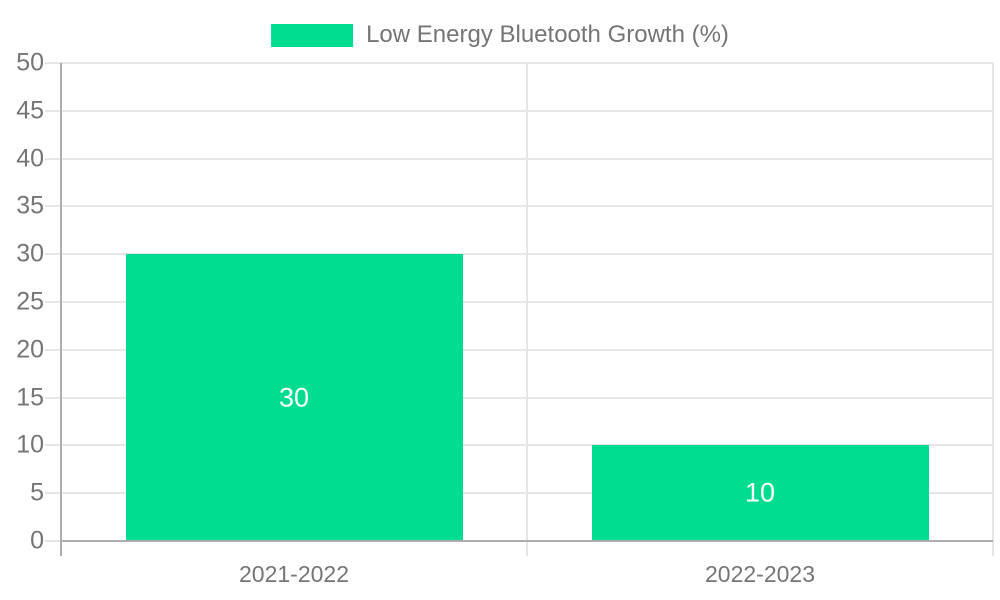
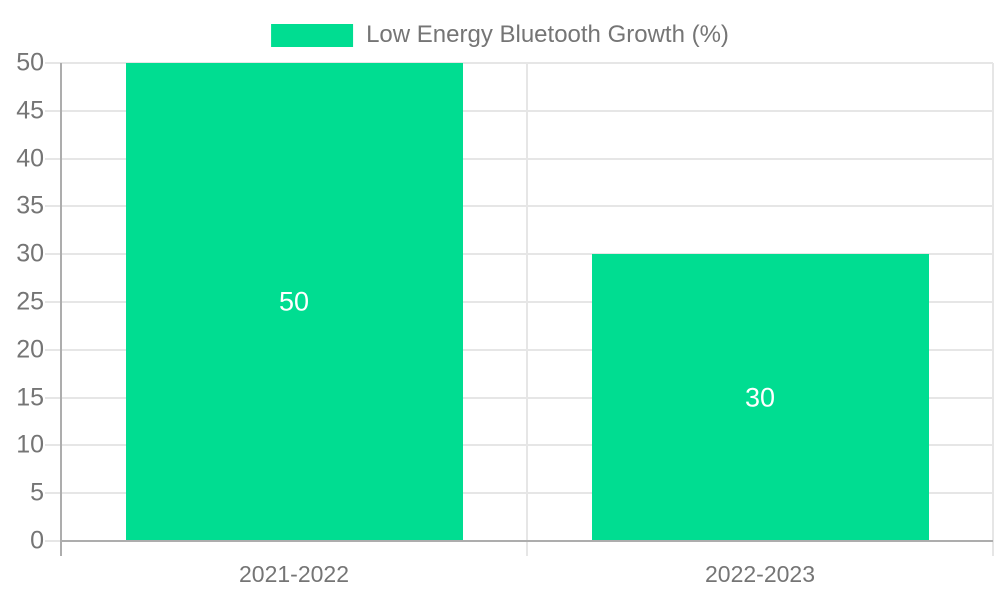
2021-2022: 30 -> 50
2022-2023: 10 -> 30
